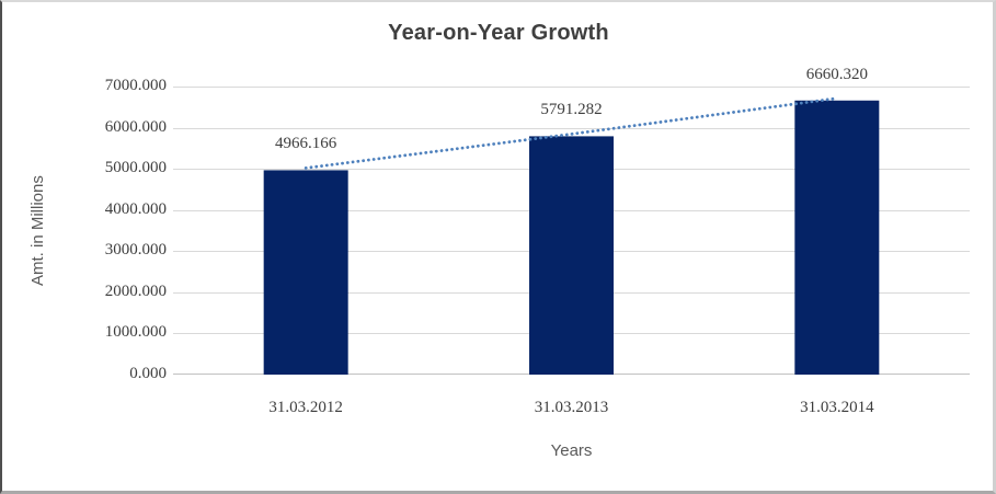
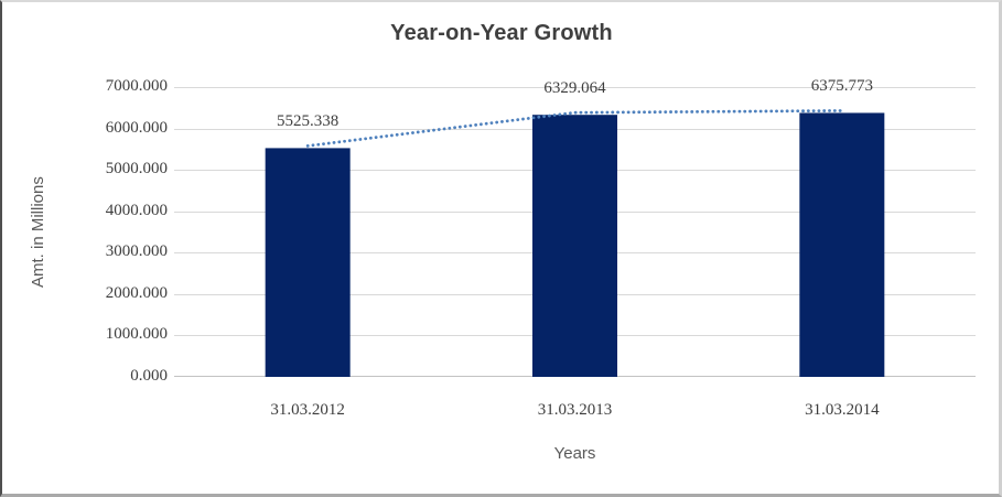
31.03.2012: 4966.166 -> 5525.338
31.03.2013: 5791.282 -> 6329.064
31.03.2014: 6660.320 -> 6375.773
